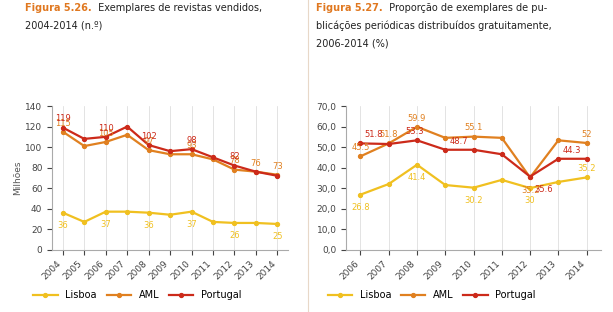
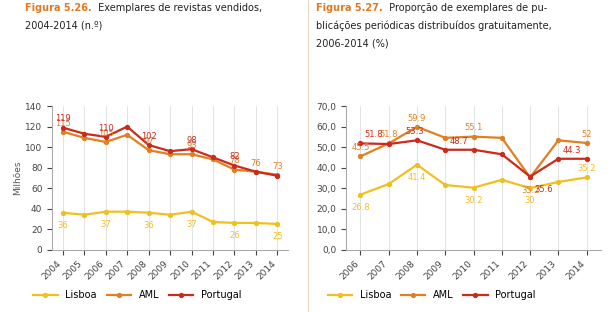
Lisboa/2005: 27 -> 34
AML/2005: 101 -> 109
Portugal/2005: 108 -> 113
